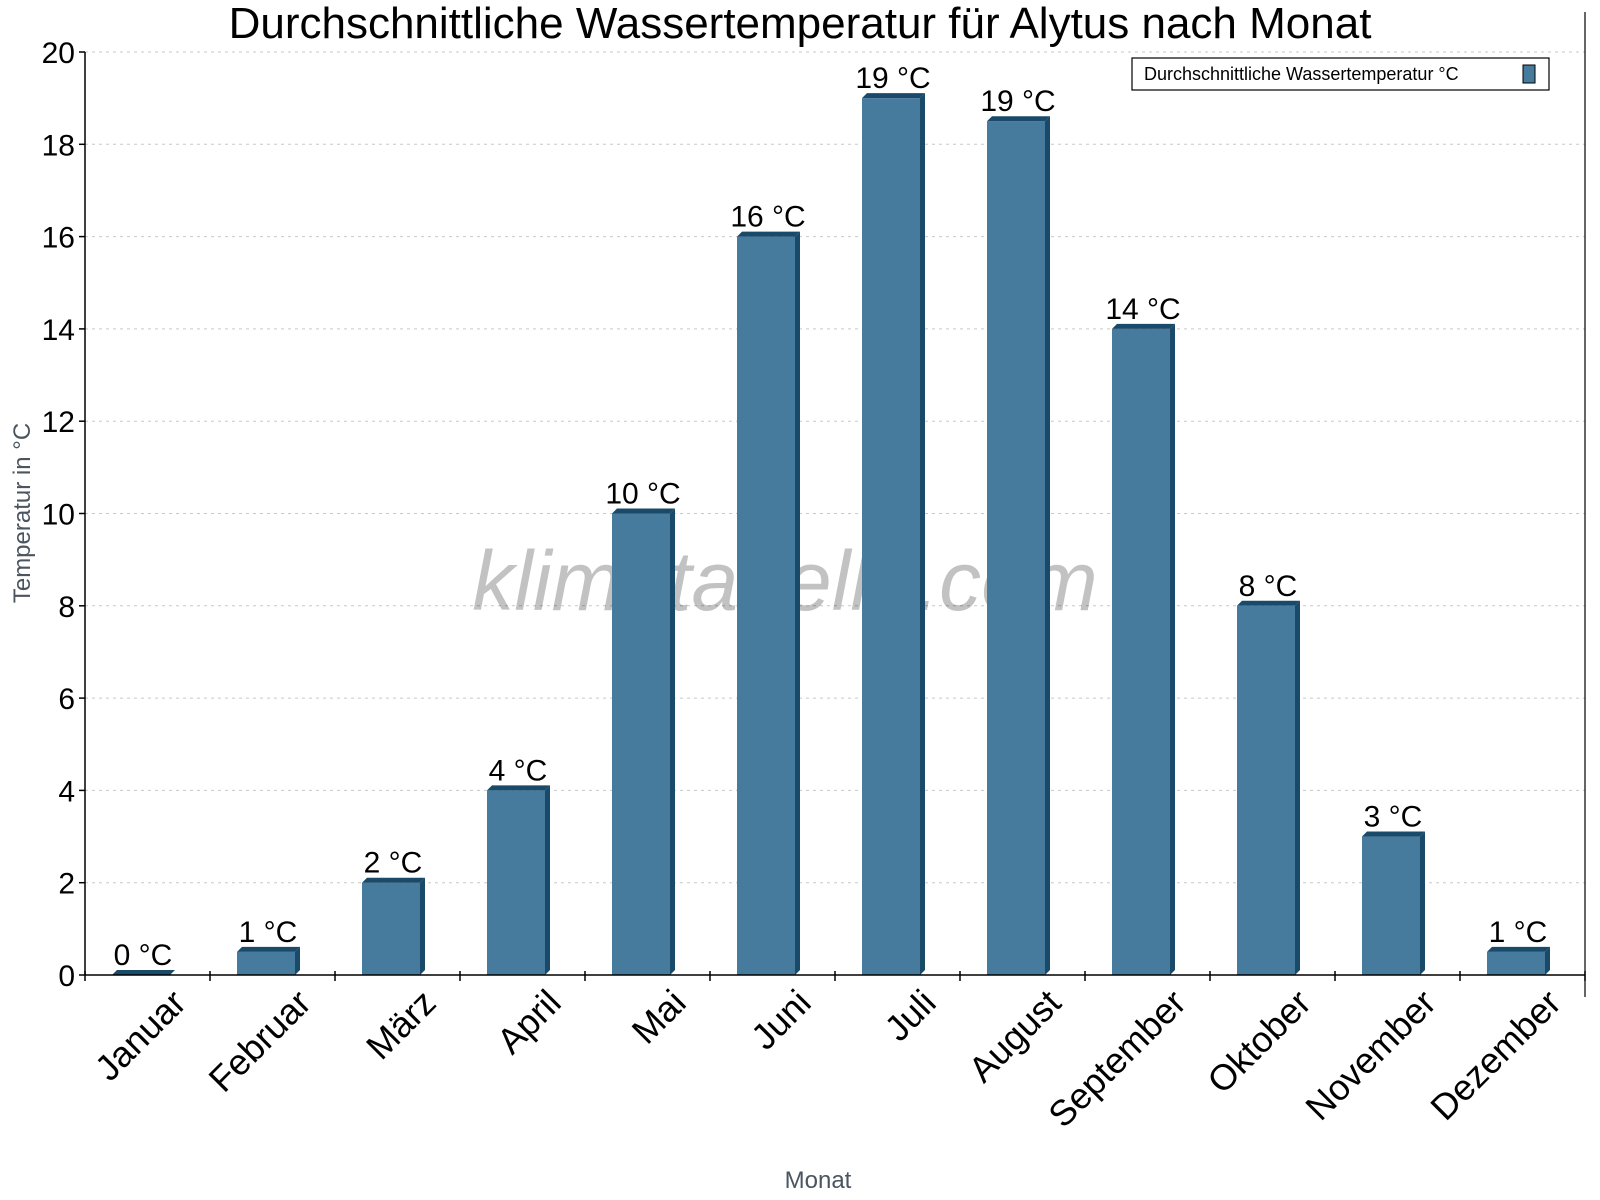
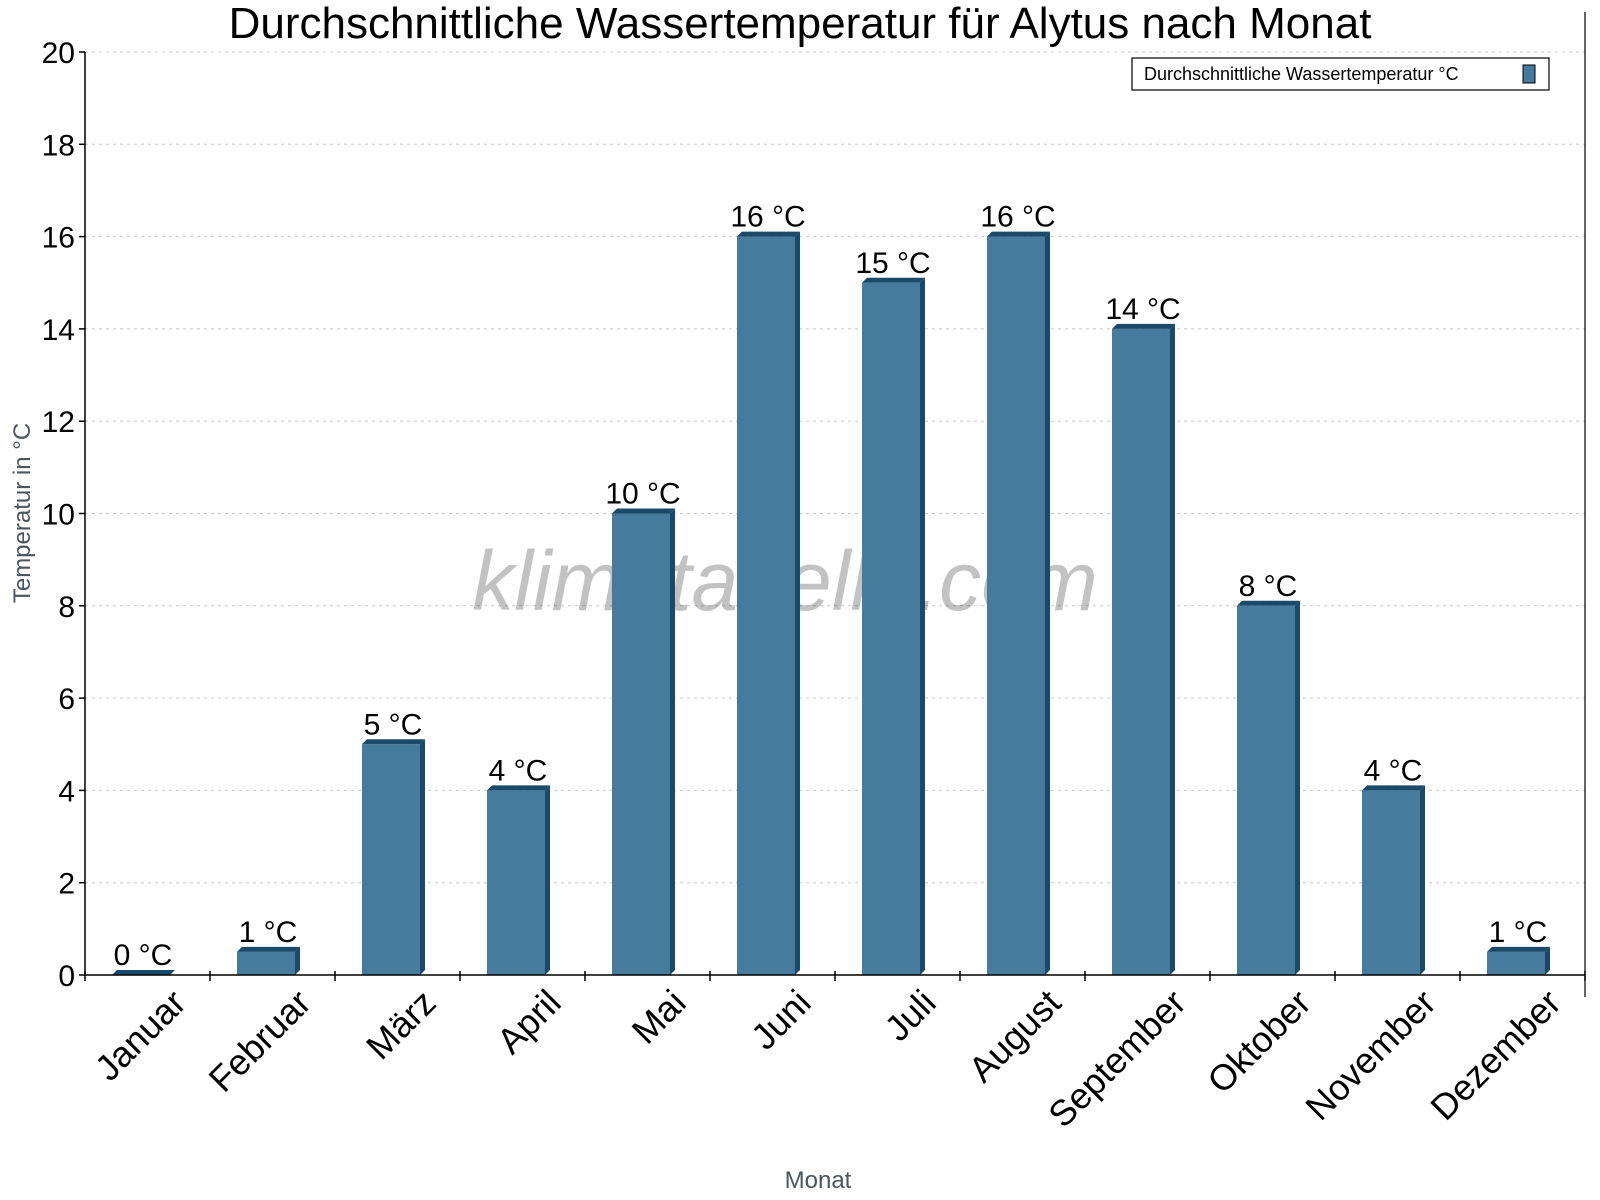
März: 2 -> 5
Juli: 19 -> 15
August: 19 -> 16
November: 3 -> 4
